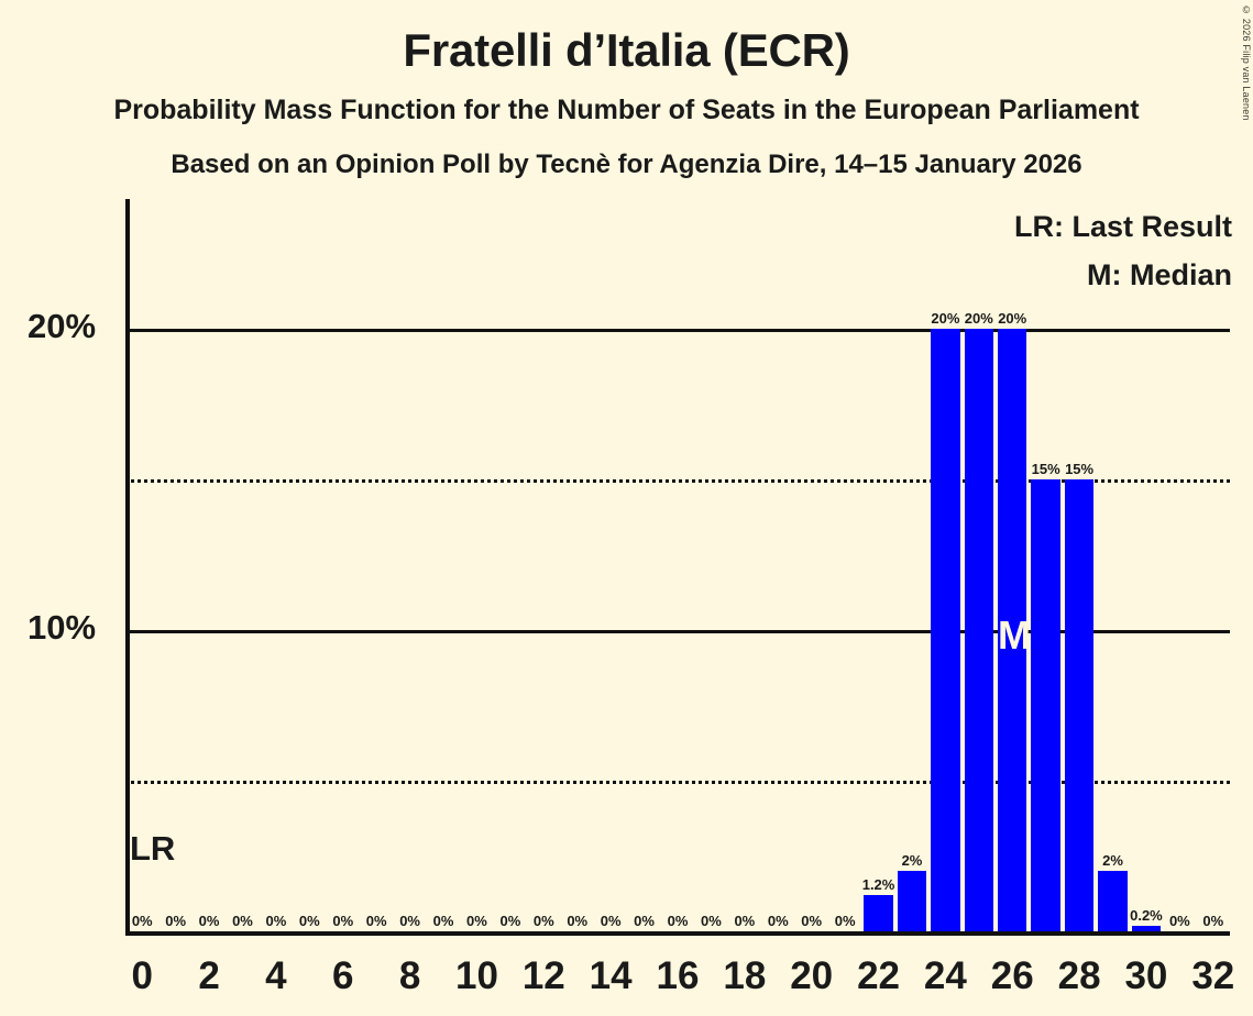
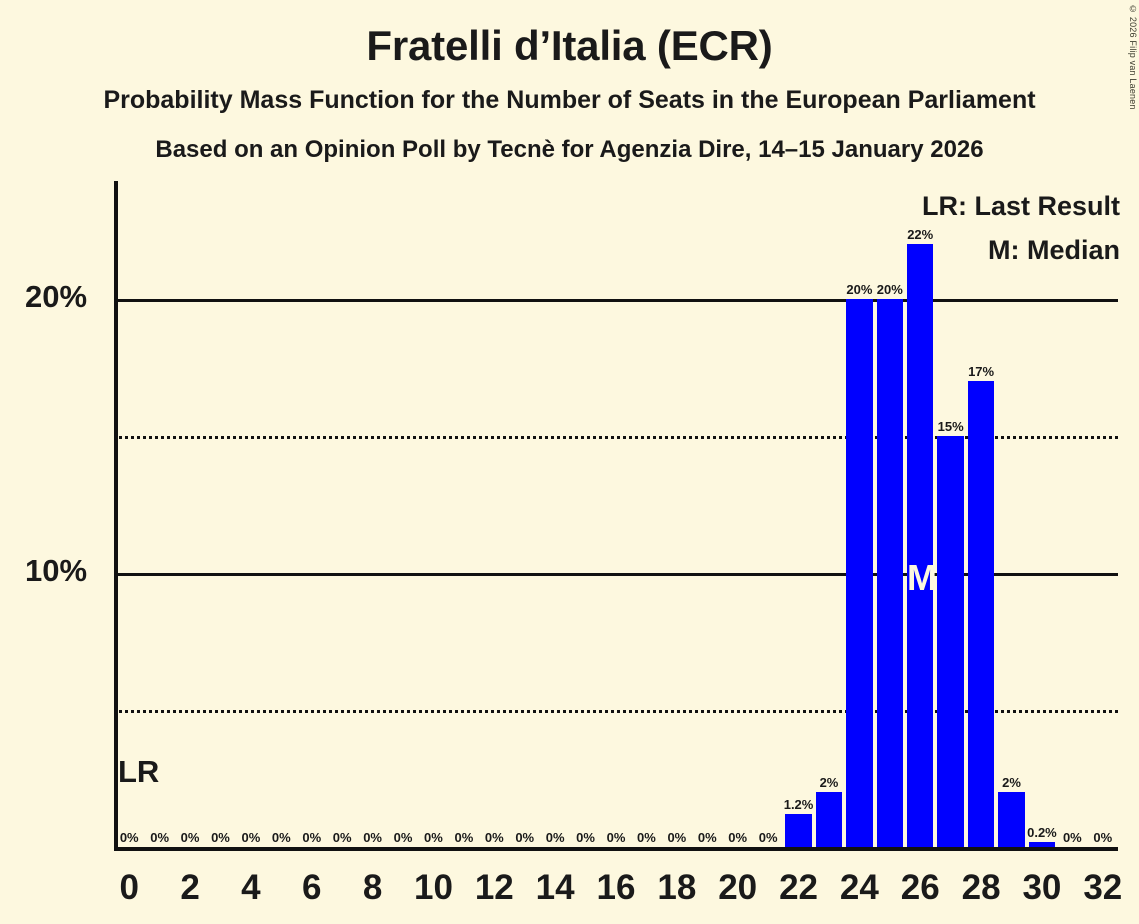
26: 20% -> 22%
28: 15% -> 17%
